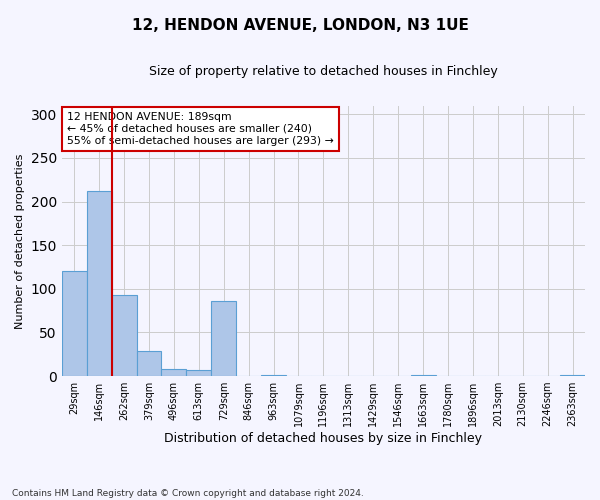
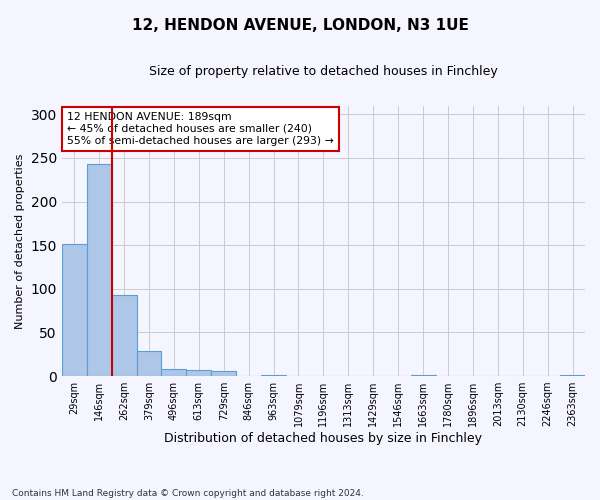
29sqm: 120 -> 151
146sqm: 212 -> 243
729sqm: 86 -> 6
